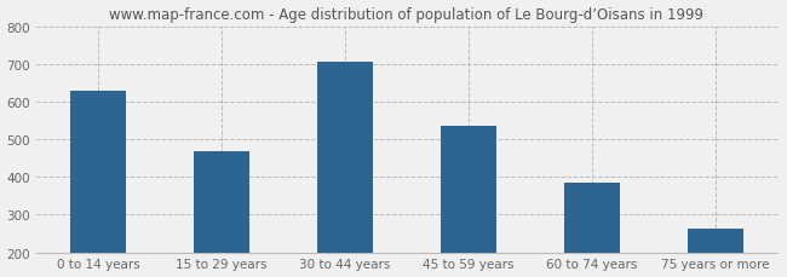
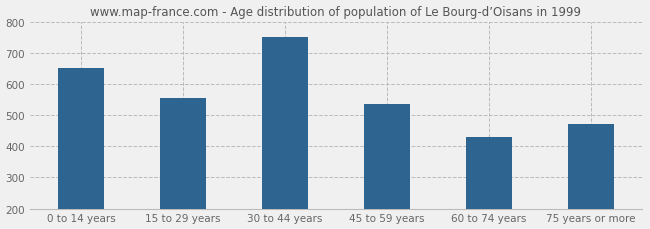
0 to 14 years: 630 -> 650
15 to 29 years: 468 -> 555
30 to 44 years: 706 -> 750
60 to 74 years: 386 -> 430
75 years or more: 262 -> 470
